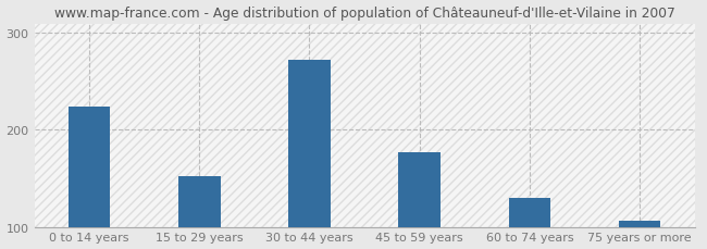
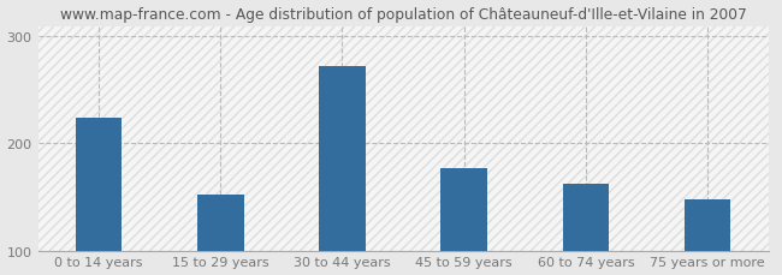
60 to 74 years: 130 -> 162
75 years or more: 106 -> 148
